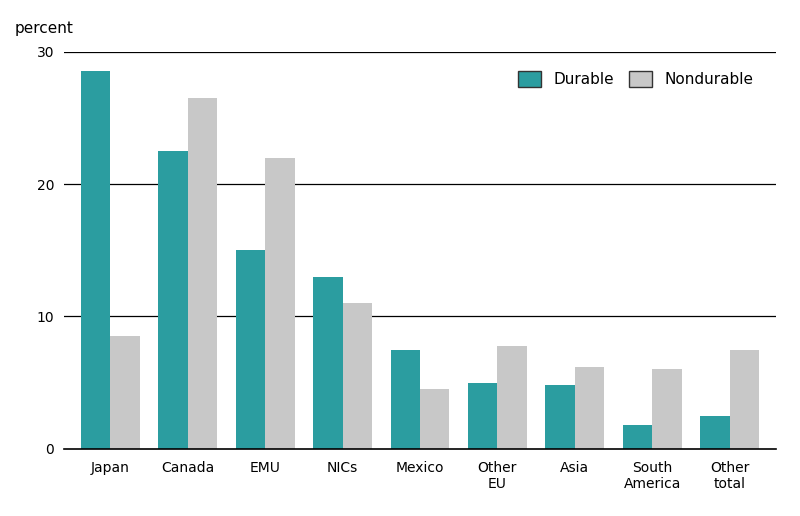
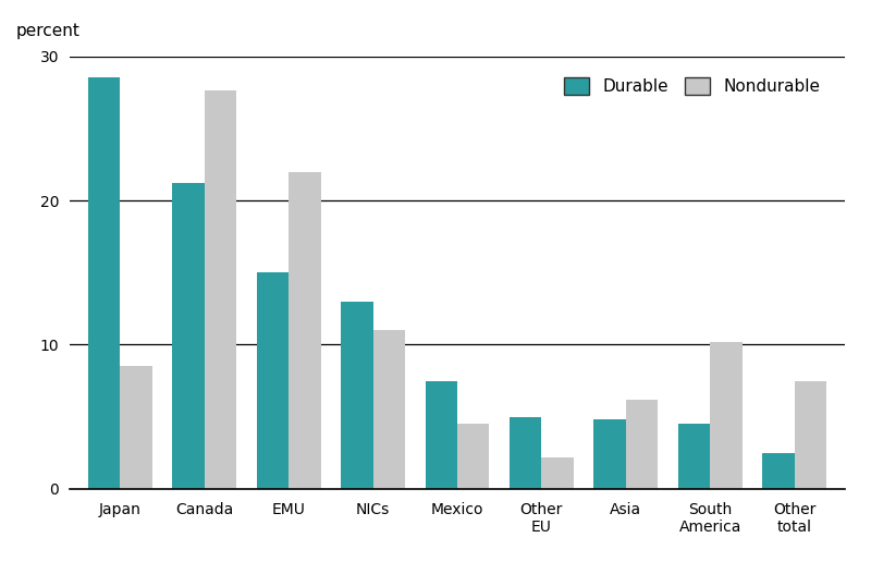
Durable/Canada: 22.5 -> 21.2
Nondurable/Canada: 26.5 -> 27.6
Nondurable/Other EU: 7.8 -> 2.2
Durable/South America: 1.8 -> 4.5
Nondurable/South America: 6.0 -> 10.2
